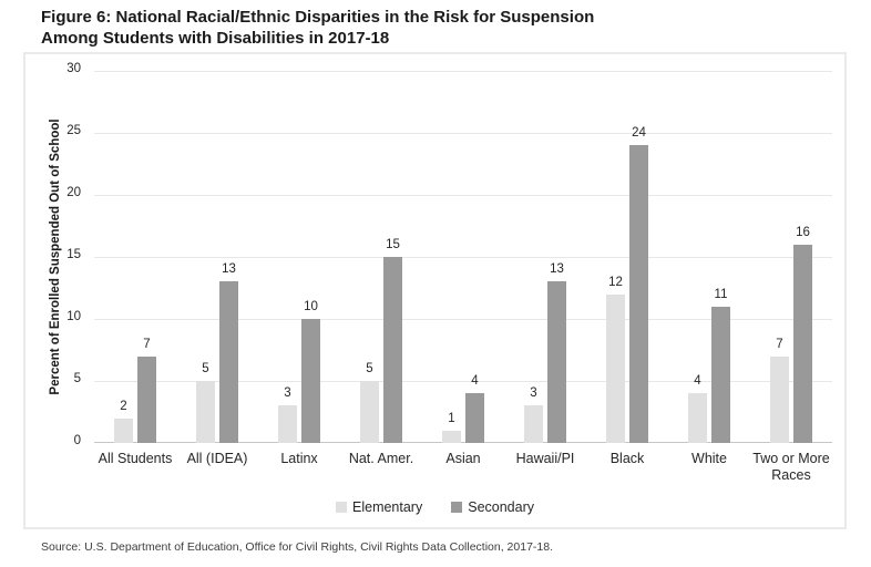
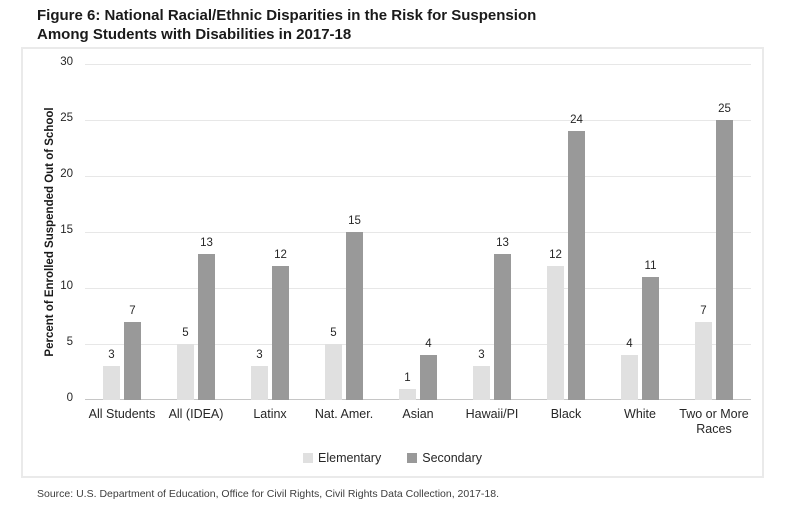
Elementary/All Students: 2 -> 3
Secondary/Latinx: 10 -> 12
Secondary/Two or More Races: 16 -> 25
